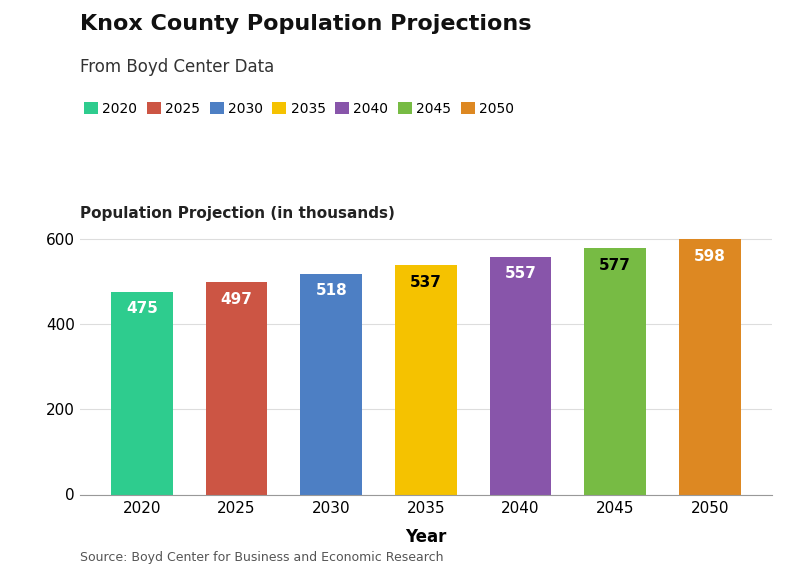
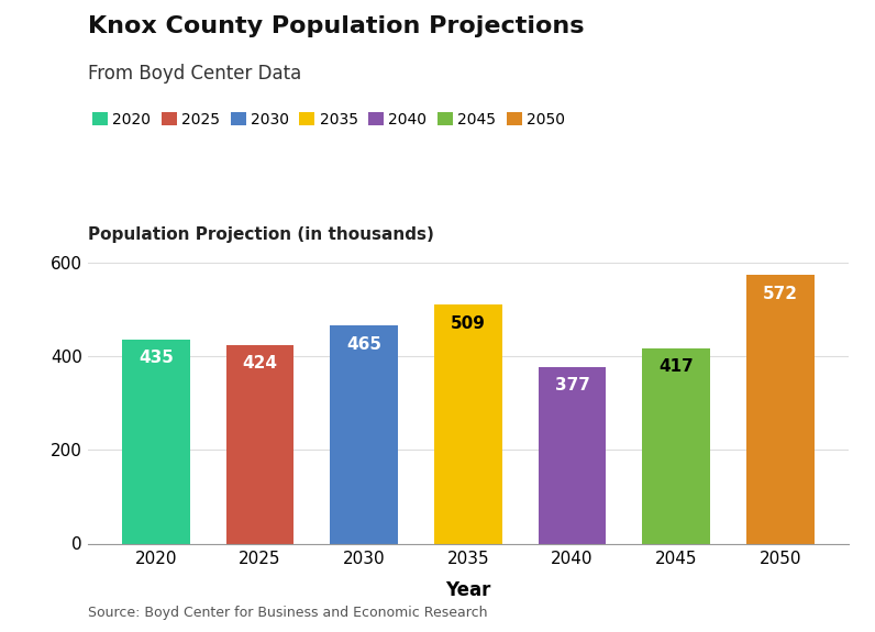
2020: 475 -> 435
2025: 497 -> 424
2030: 518 -> 465
2035: 537 -> 509
2040: 557 -> 377
2045: 577 -> 417
2050: 598 -> 572
